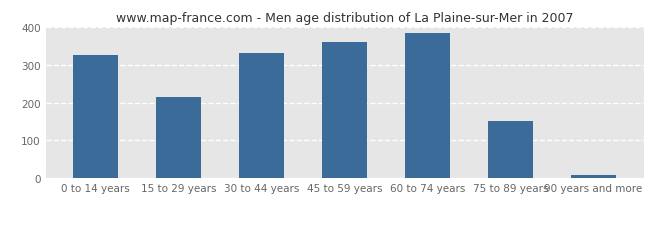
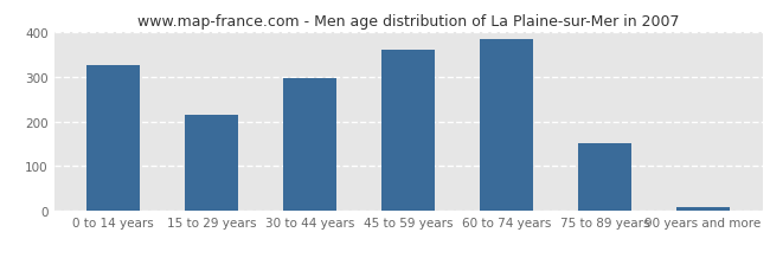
30 to 44 years: 330 -> 295
